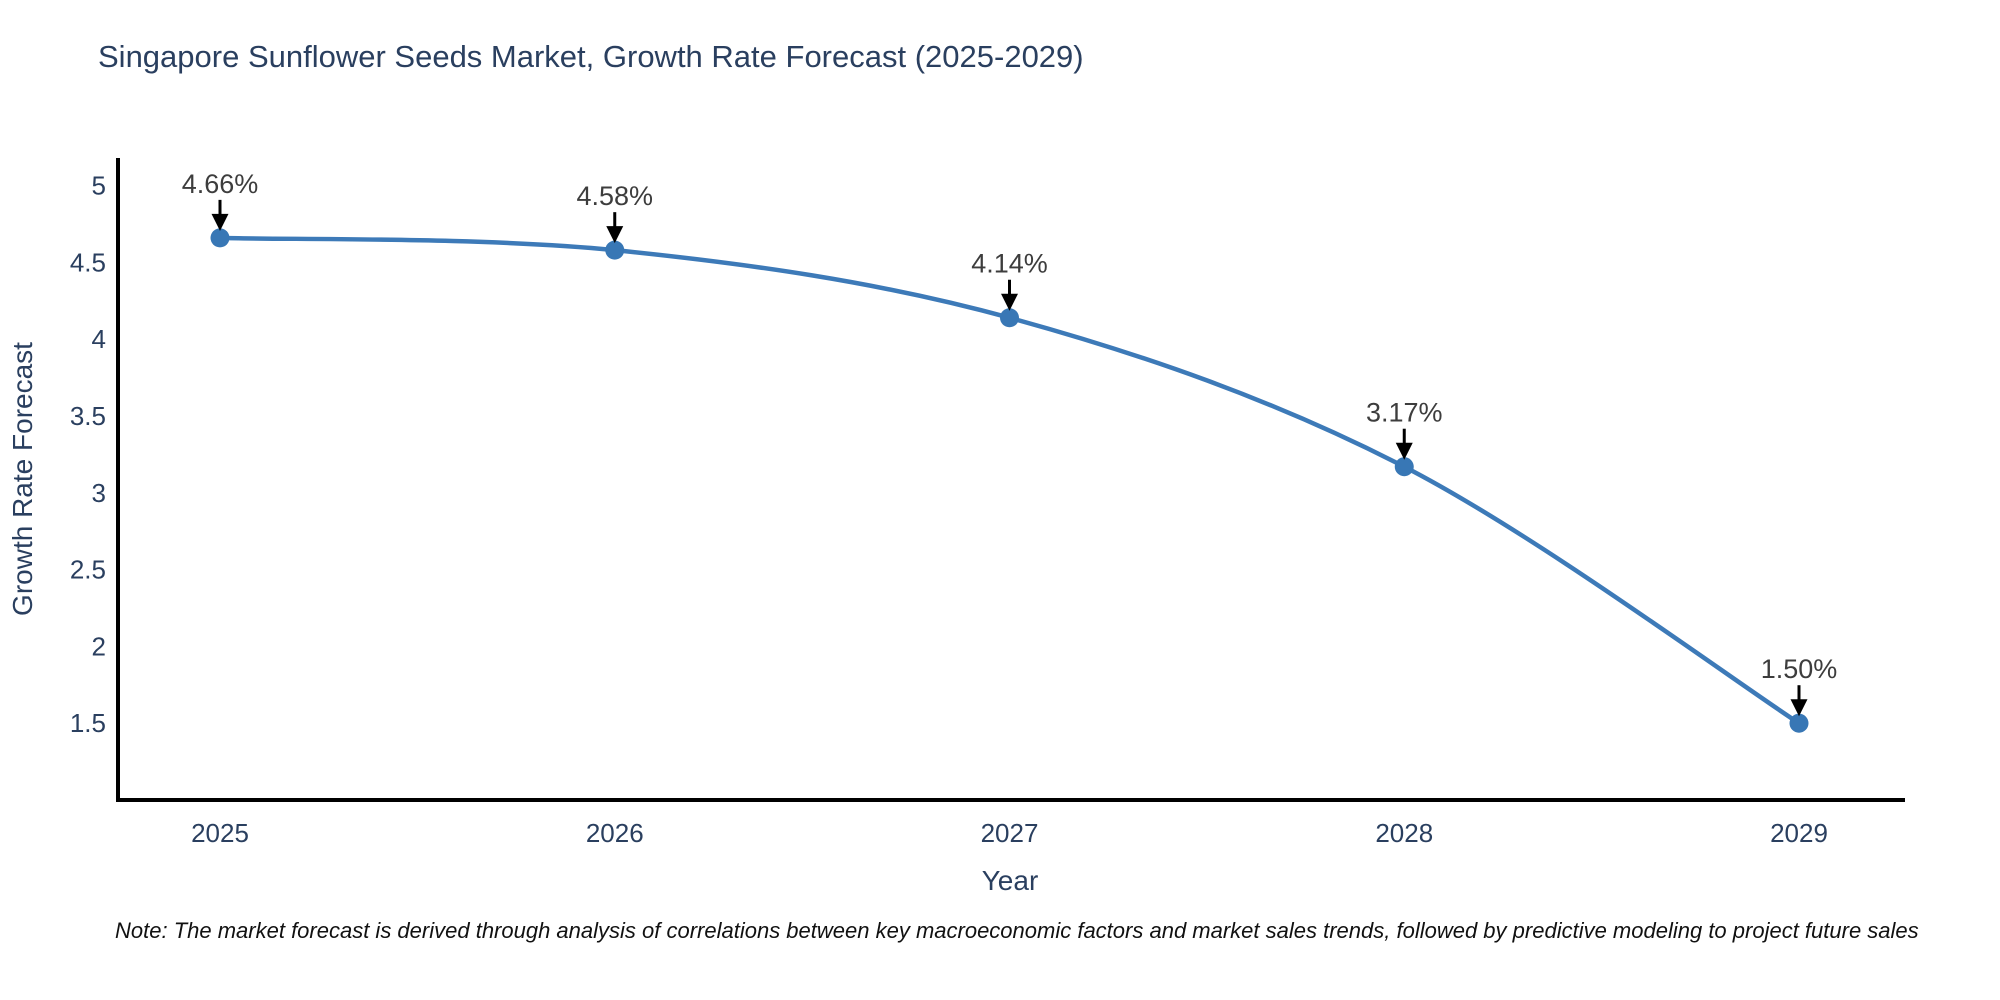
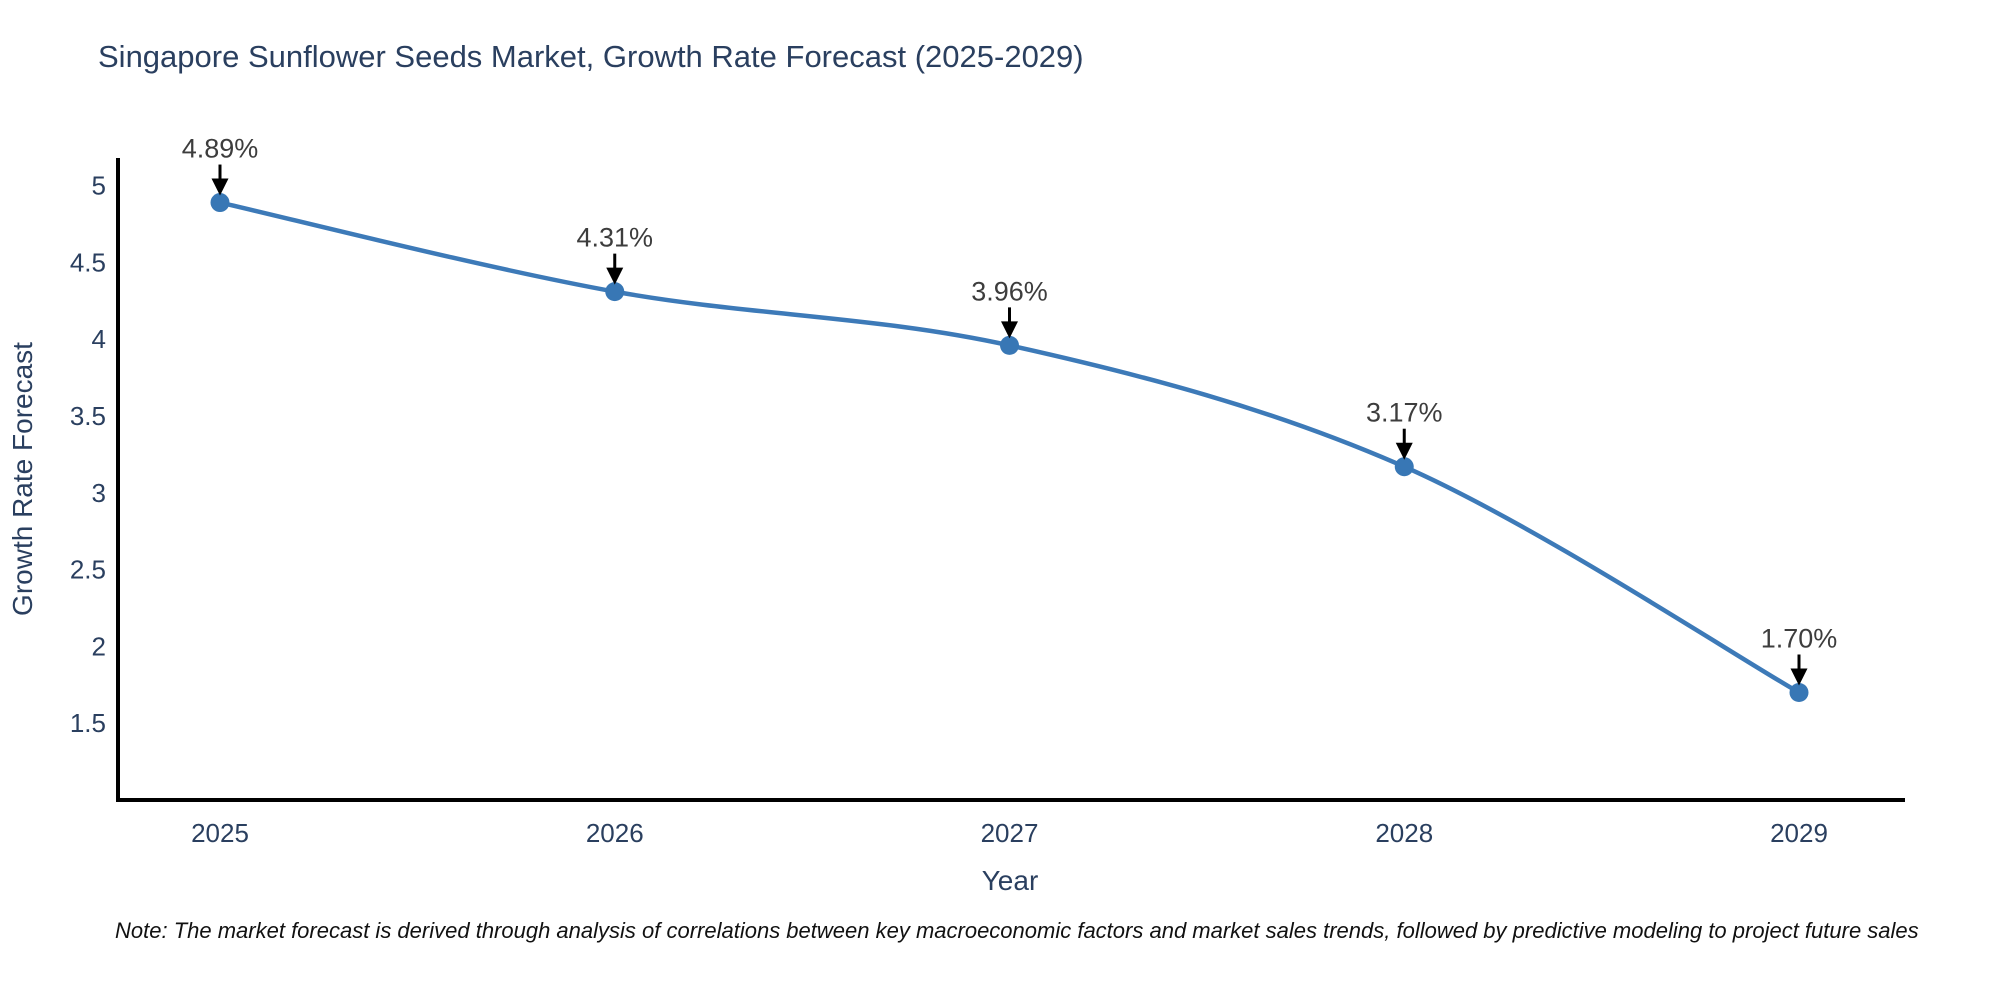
2025: 4.66% -> 4.89%
2026: 4.58% -> 4.31%
2027: 4.14% -> 3.96%
2029: 1.50% -> 1.70%
